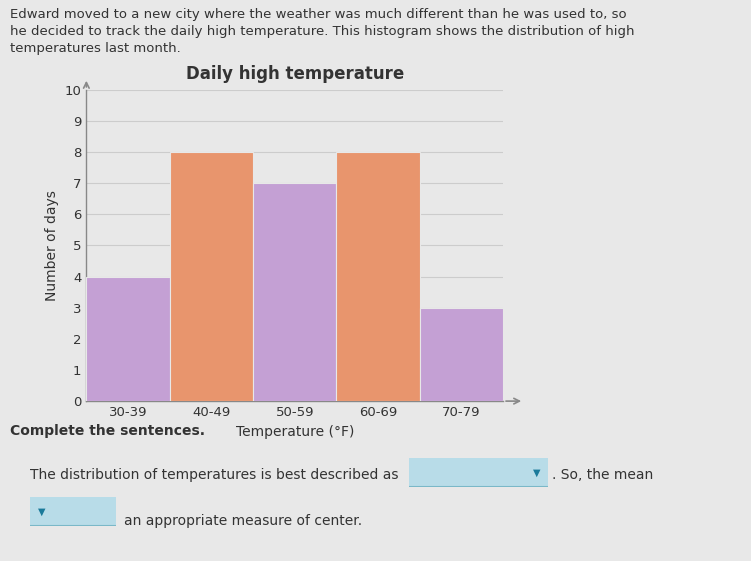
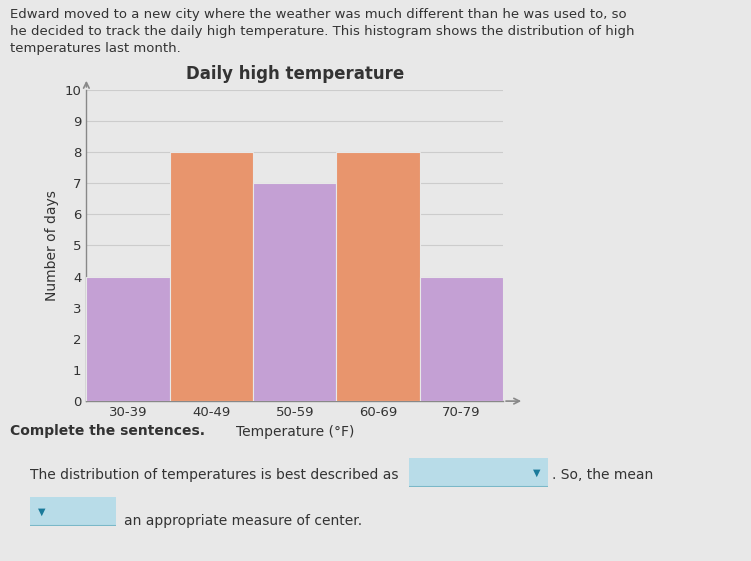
70-79: 3 -> 4
